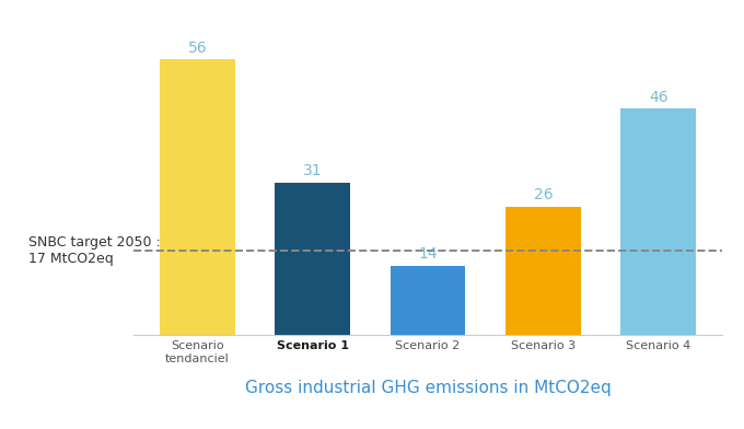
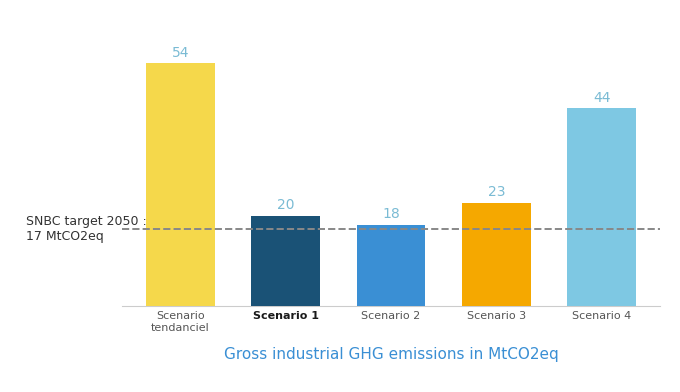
Scenario tendanciel: 56 -> 54
Scenario 1: 31 -> 20
Scenario 2: 14 -> 18
Scenario 3: 26 -> 23
Scenario 4: 46 -> 44
